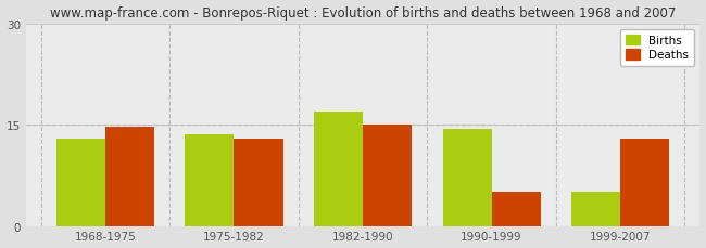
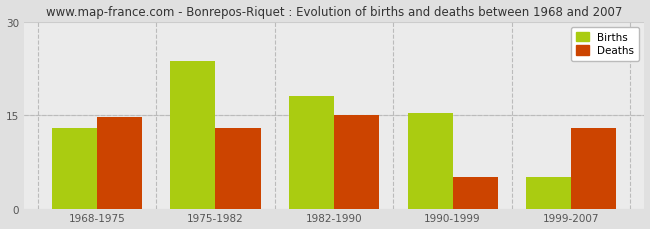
Births/1975-1982: 13.5 -> 23.6
Births/1982-1990: 17.0 -> 18.0
Births/1990-1999: 14.3 -> 15.4
